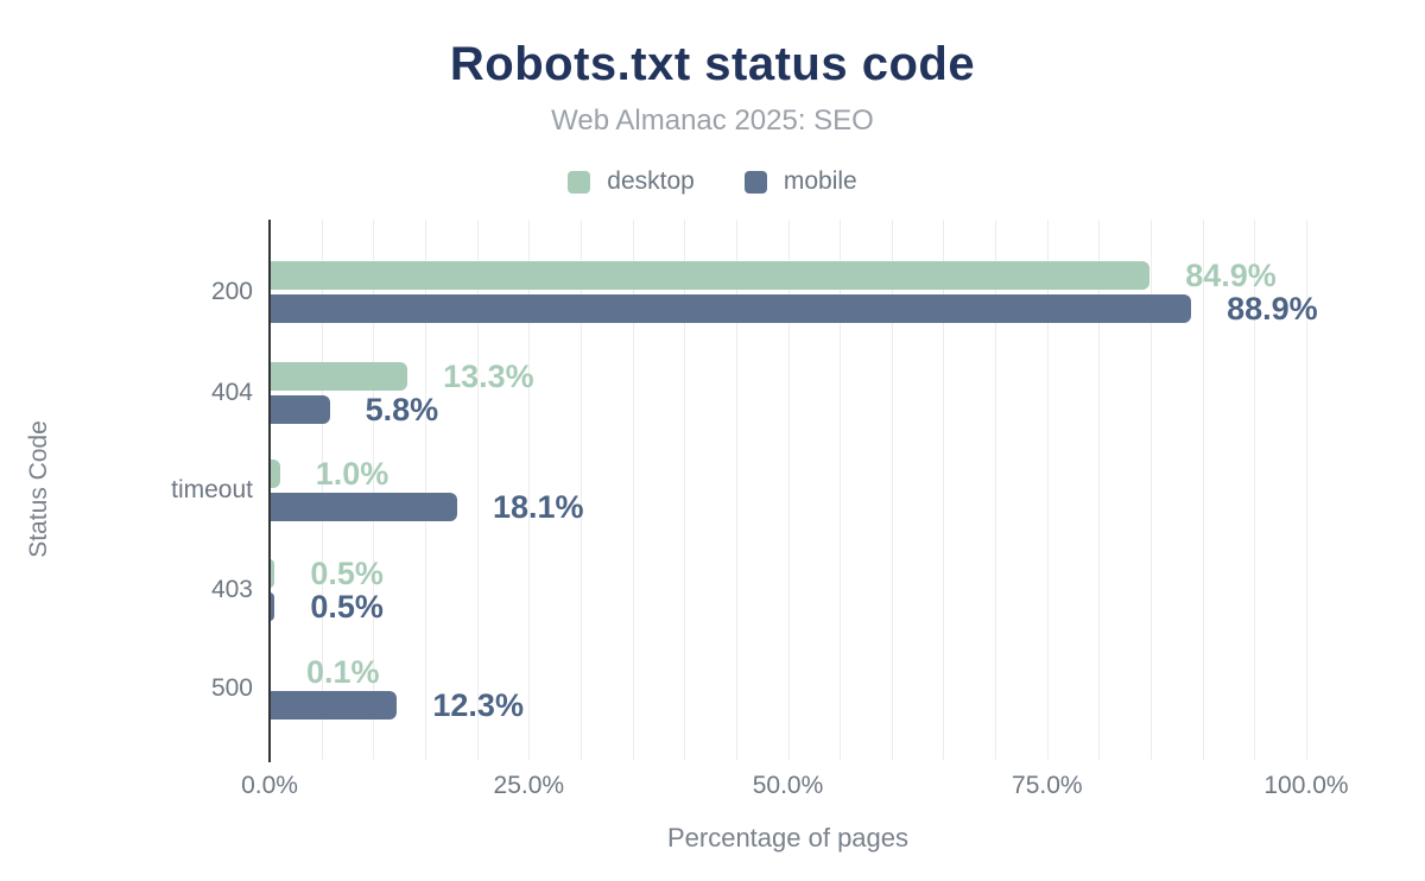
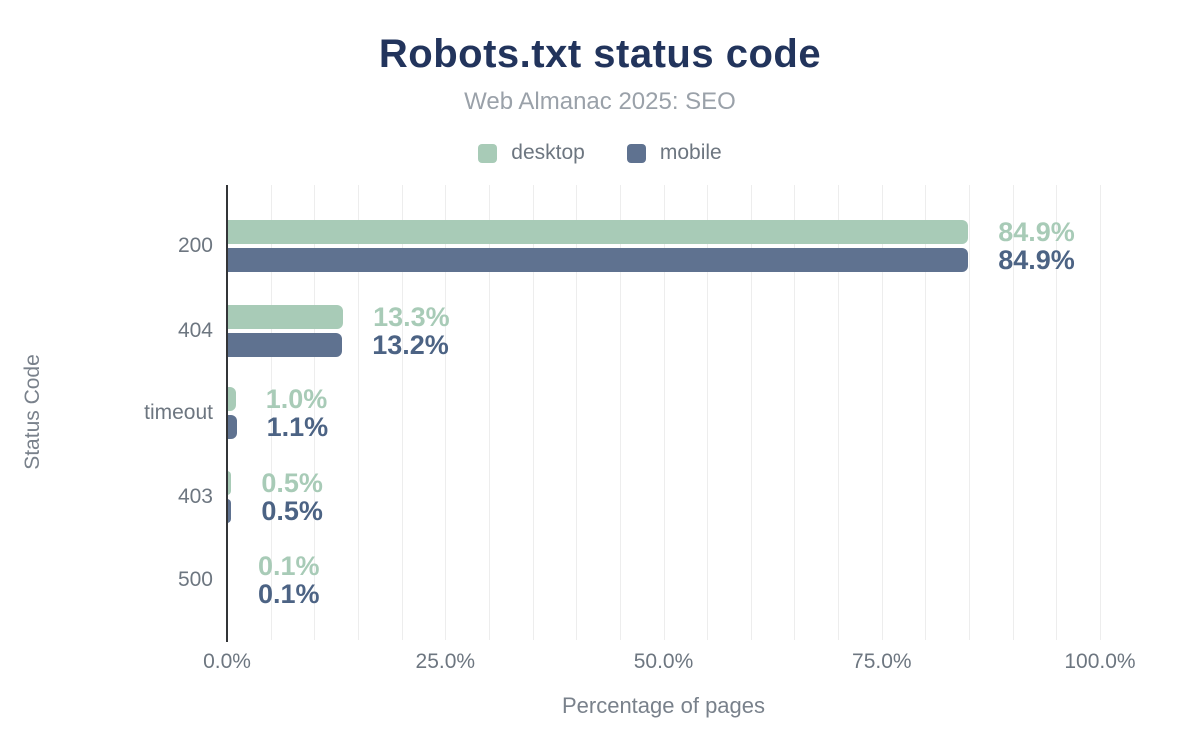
mobile/200: 88.9% -> 84.9%
mobile/404: 5.8% -> 13.2%
mobile/timeout: 18.1% -> 1.1%
mobile/500: 12.3% -> 0.1%
